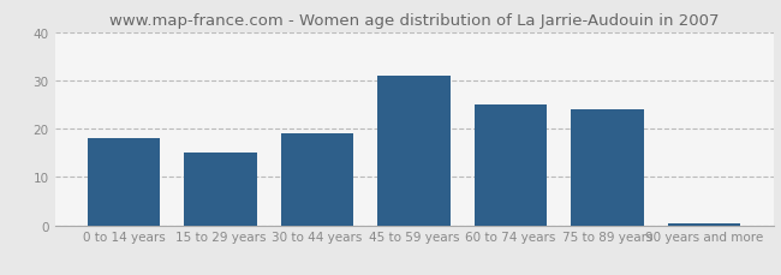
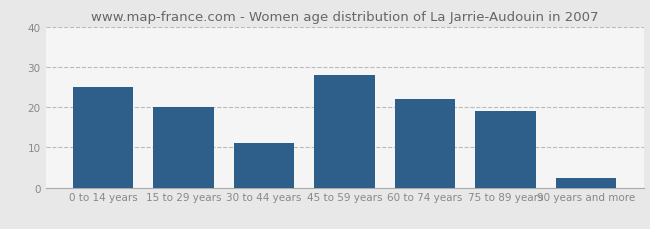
0 to 14 years: 18.0 -> 25.0
15 to 29 years: 15.0 -> 20.0
30 to 44 years: 19.0 -> 11.0
45 to 59 years: 31.0 -> 28.0
60 to 74 years: 25.0 -> 22.0
75 to 89 years: 24.0 -> 19.0
90 years and more: 0.5 -> 2.5
